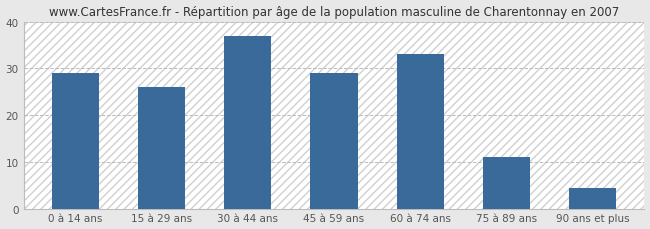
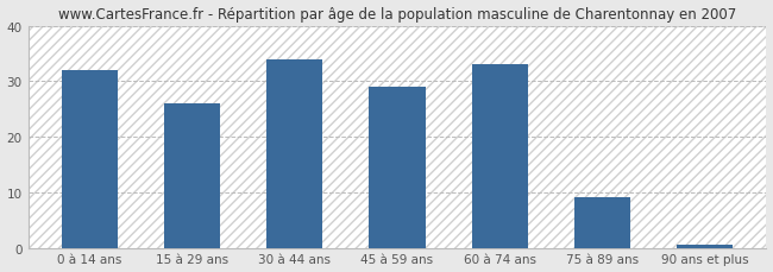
0 à 14 ans: 29.0 -> 32.0
30 à 44 ans: 37.0 -> 34.0
75 à 89 ans: 11.0 -> 9.0
90 ans et plus: 4.5 -> 0.5
